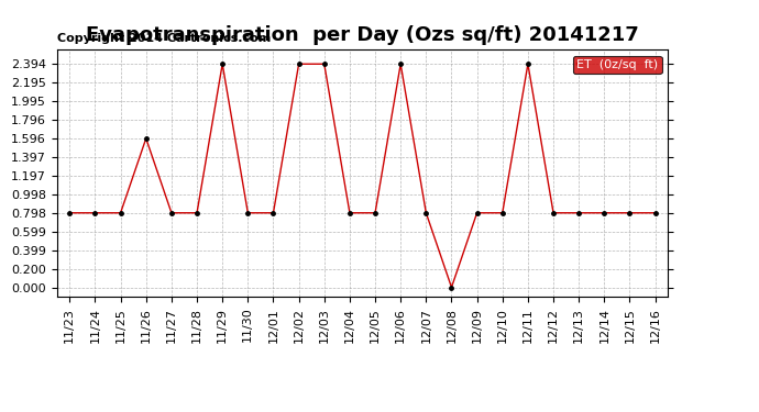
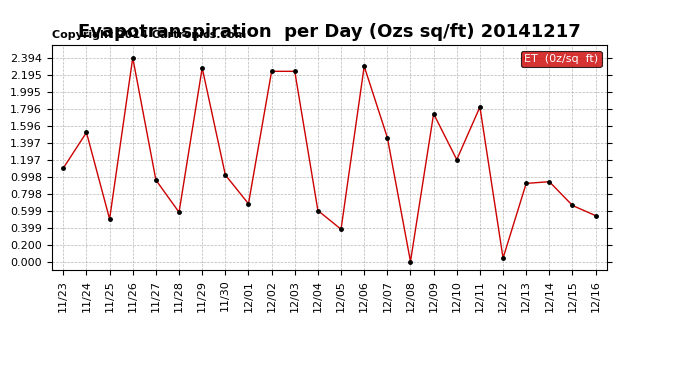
11/23: 0.80 -> 1.10
11/24: 0.80 -> 1.52
11/25: 0.80 -> 0.50
11/26: 1.60 -> 2.40
11/27: 0.80 -> 0.96
11/28: 0.80 -> 0.58
11/29: 2.39 -> 2.28
11/30: 0.80 -> 1.02
12/01: 0.80 -> 0.68
12/02: 2.39 -> 2.24
12/03: 2.39 -> 2.24
12/04: 0.80 -> 0.60
12/05: 0.80 -> 0.38
12/06: 2.39 -> 2.30
12/07: 0.80 -> 1.46
12/09: 0.80 -> 1.74
12/10: 0.80 -> 1.20
12/11: 2.39 -> 1.82
12/12: 0.80 -> 0.04
12/13: 0.80 -> 0.92
12/14: 0.80 -> 0.94
12/15: 0.80 -> 0.66
12/16: 0.80 -> 0.54
